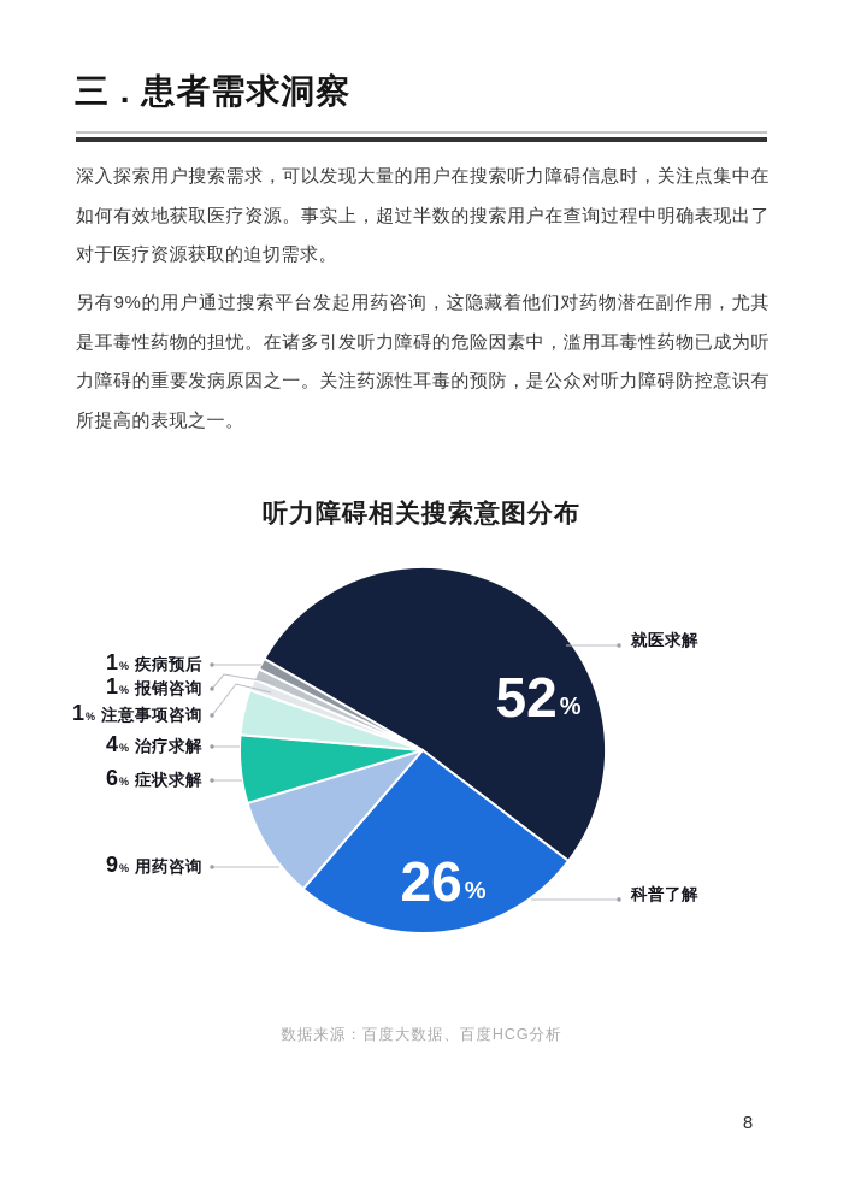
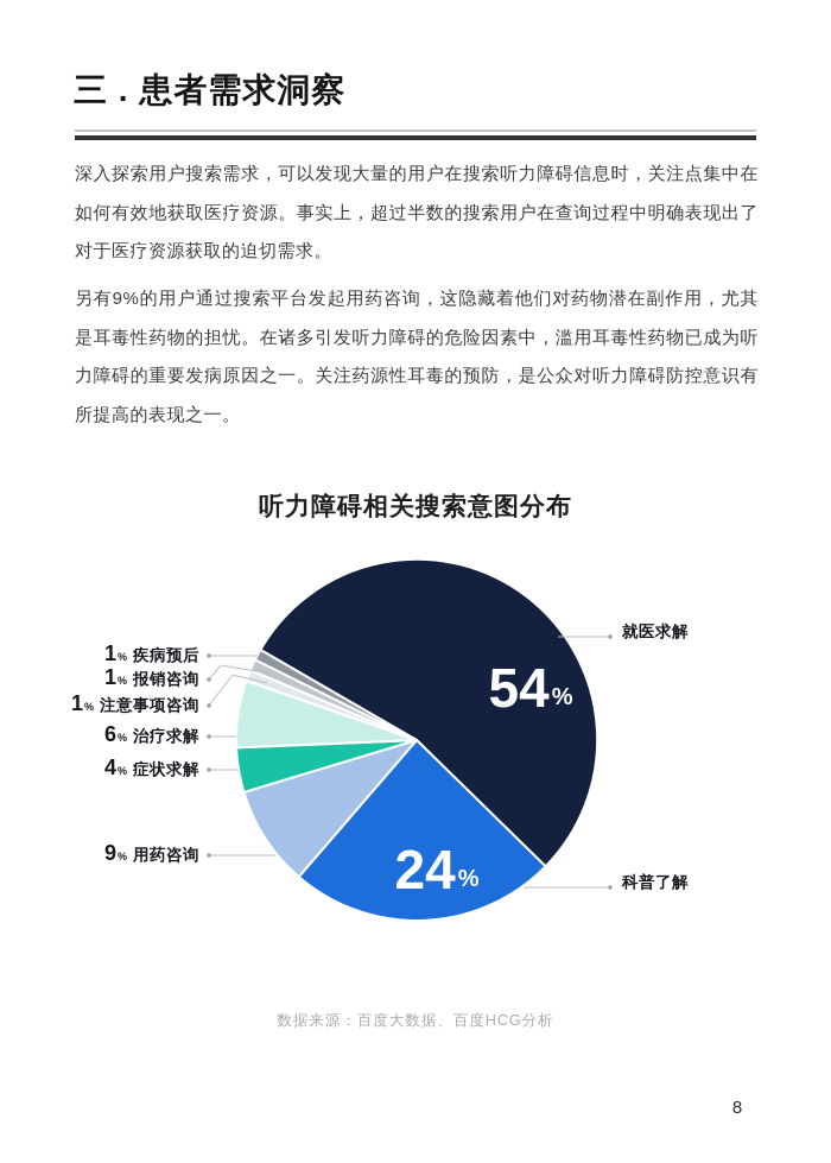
就医求解: 52 -> 54
科普了解: 26 -> 24
症状求解: 6 -> 4
治疗求解: 4 -> 6
